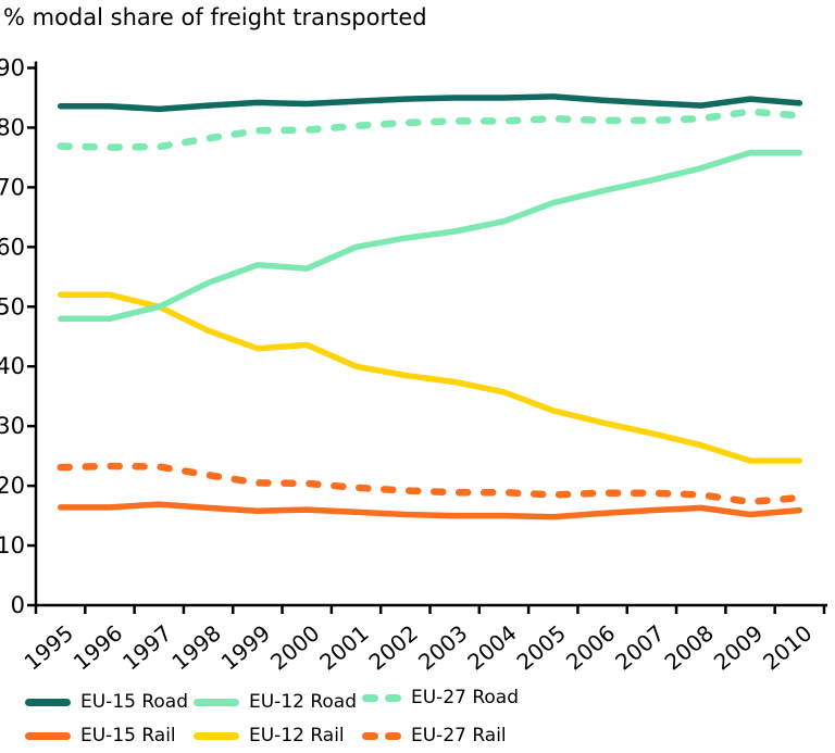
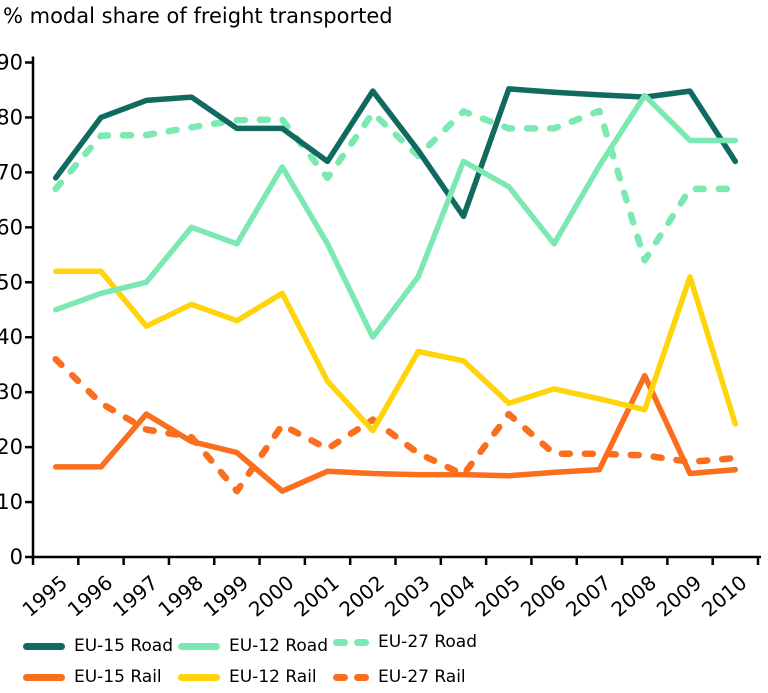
EU-15 Road/1995: 84 -> 69
EU-12 Road/1995: 48 -> 45
EU-27 Road/1995: 77 -> 67
EU-27 Rail/1995: 23 -> 36
EU-15 Road/1996: 84 -> 80
EU-27 Rail/1996: 23 -> 28
EU-15 Rail/1997: 17 -> 26
EU-12 Rail/1997: 50 -> 42
EU-12 Road/1998: 54 -> 60
EU-15 Rail/1998: 16 -> 21
EU-15 Road/1999: 84 -> 78
EU-15 Rail/1999: 16 -> 19
EU-27 Rail/1999: 20 -> 12
EU-15 Road/2000: 84 -> 78
EU-12 Road/2000: 56 -> 71
EU-15 Rail/2000: 16 -> 12
EU-12 Rail/2000: 44 -> 48
EU-27 Rail/2000: 20 -> 24
EU-15 Road/2001: 84 -> 72
EU-12 Road/2001: 60 -> 57
EU-27 Road/2001: 80 -> 69
EU-12 Rail/2001: 40 -> 32
EU-12 Road/2002: 62 -> 40
EU-12 Rail/2002: 38 -> 23
EU-27 Rail/2002: 19 -> 25
EU-15 Road/2003: 85 -> 74
EU-12 Road/2003: 63 -> 51
EU-27 Road/2003: 81 -> 73
EU-15 Road/2004: 85 -> 62
EU-12 Road/2004: 64 -> 72
EU-27 Rail/2004: 19 -> 15
EU-27 Road/2005: 82 -> 78
EU-12 Rail/2005: 33 -> 28
EU-27 Rail/2005: 18 -> 26
EU-12 Road/2006: 69 -> 57
EU-27 Road/2006: 81 -> 78
EU-12 Road/2008: 73 -> 84
EU-27 Road/2008: 82 -> 54
EU-15 Rail/2008: 16 -> 33
EU-27 Road/2009: 83 -> 67
EU-12 Rail/2009: 24 -> 51
EU-15 Road/2010: 84 -> 72
EU-27 Road/2010: 82 -> 67
